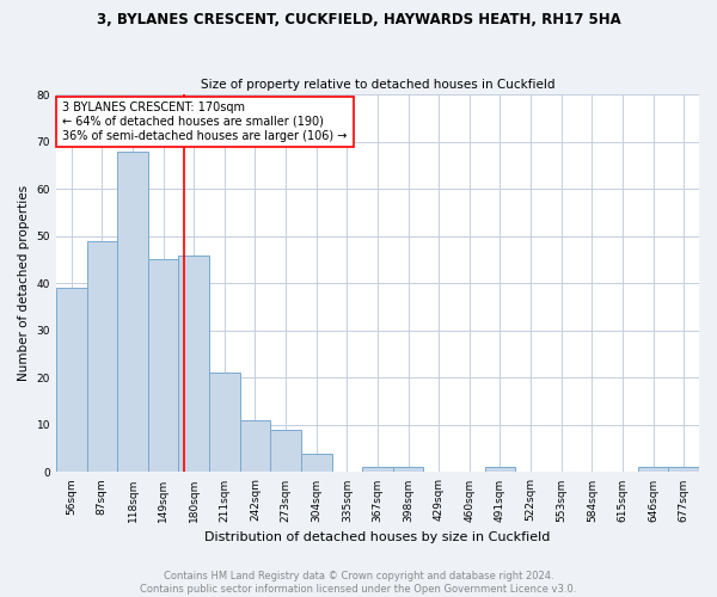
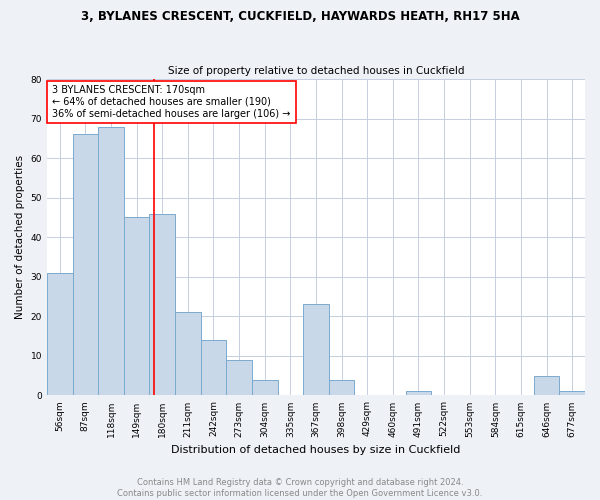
56sqm: 39 -> 31
87sqm: 49 -> 66
242sqm: 11 -> 14
367sqm: 1 -> 23
398sqm: 1 -> 4
646sqm: 1 -> 5
